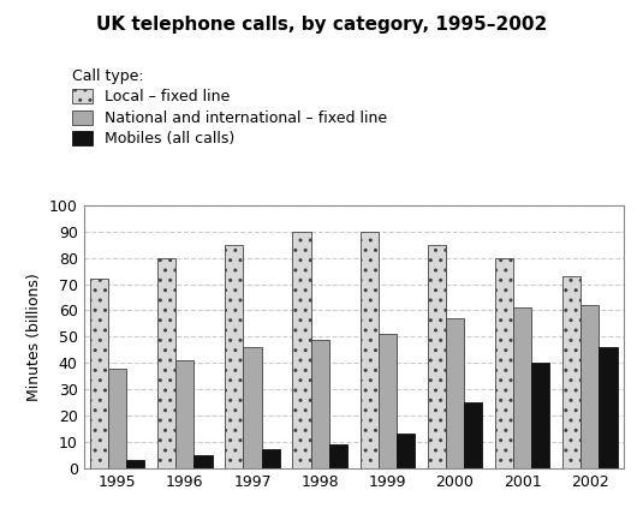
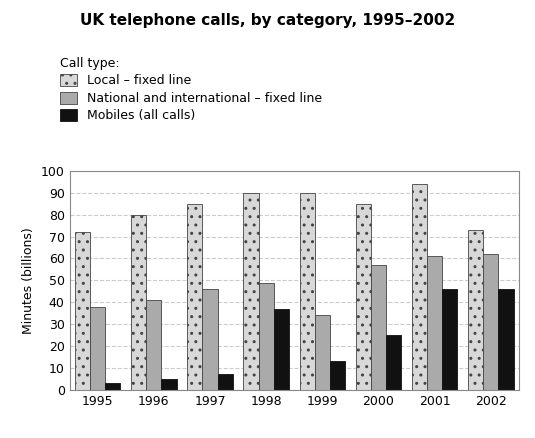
Mobiles (all calls)/1998: 9 -> 37
National and international – fixed line/1999: 51 -> 34
Local – fixed line/2001: 80 -> 94
Mobiles (all calls)/2001: 40 -> 46
